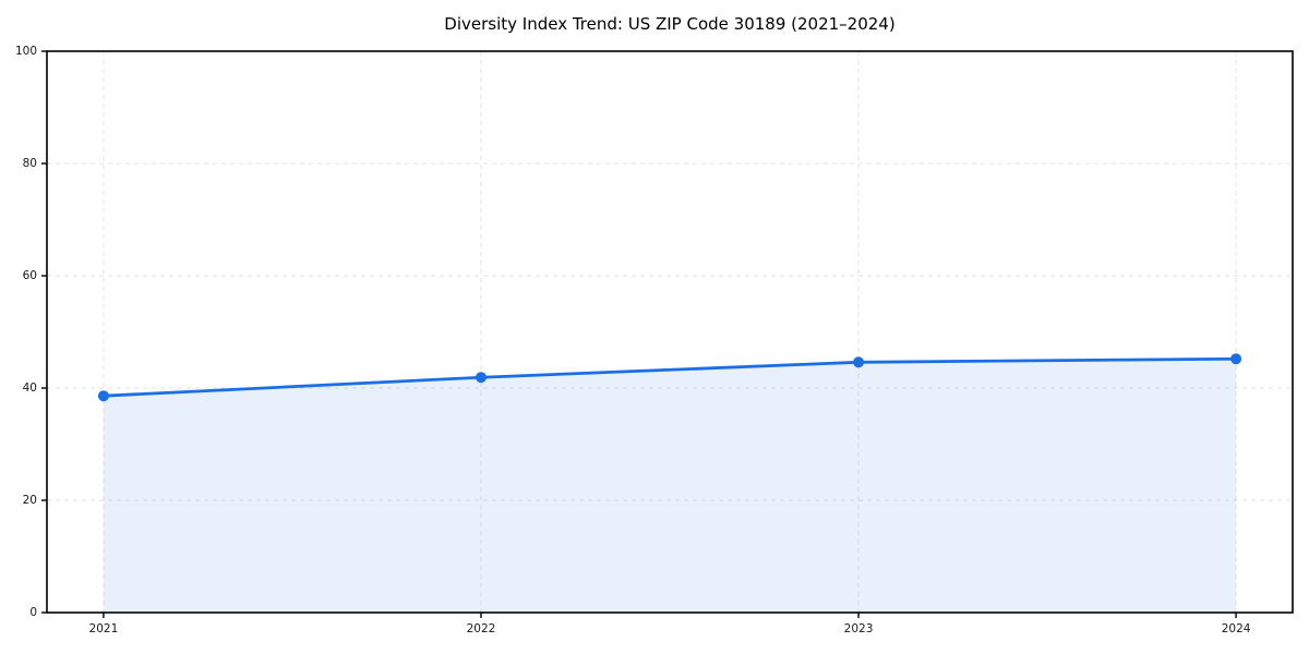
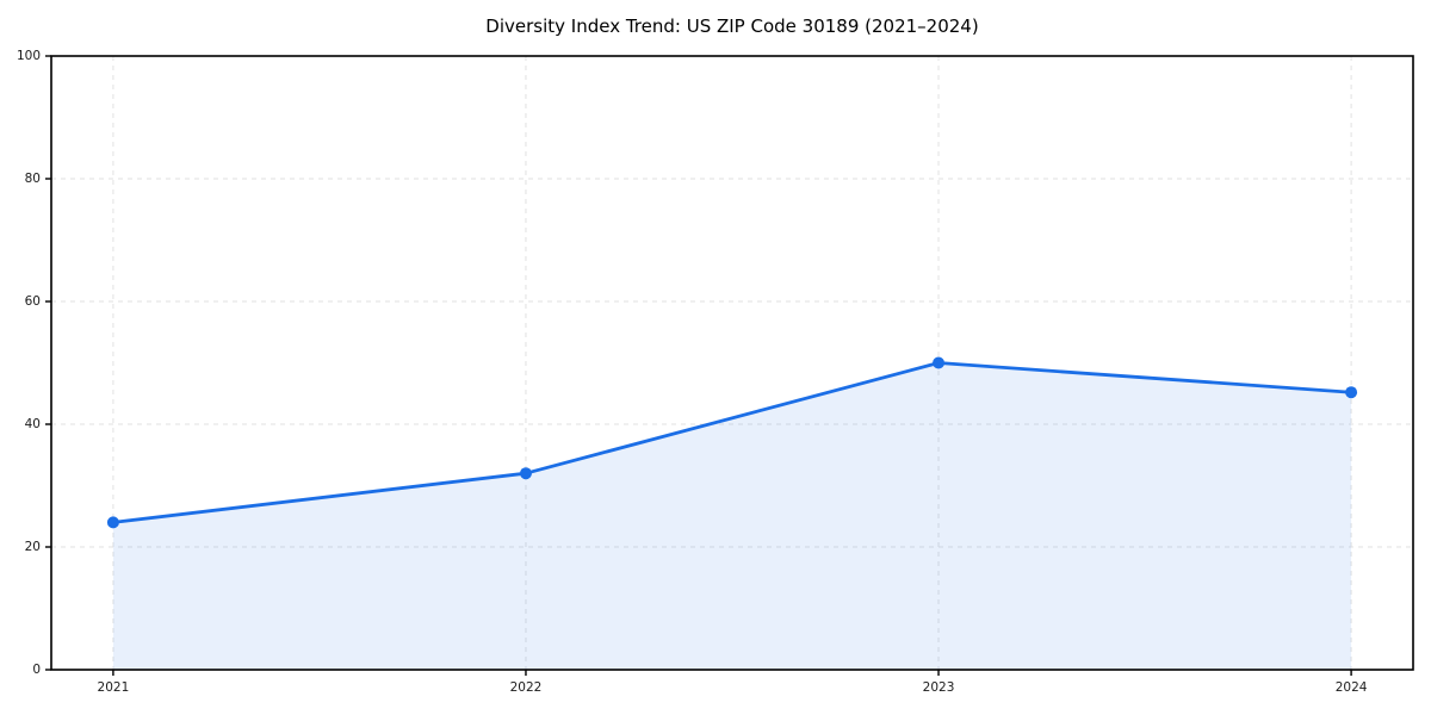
2021: 39 -> 24
2022: 42 -> 32
2023: 45 -> 50
